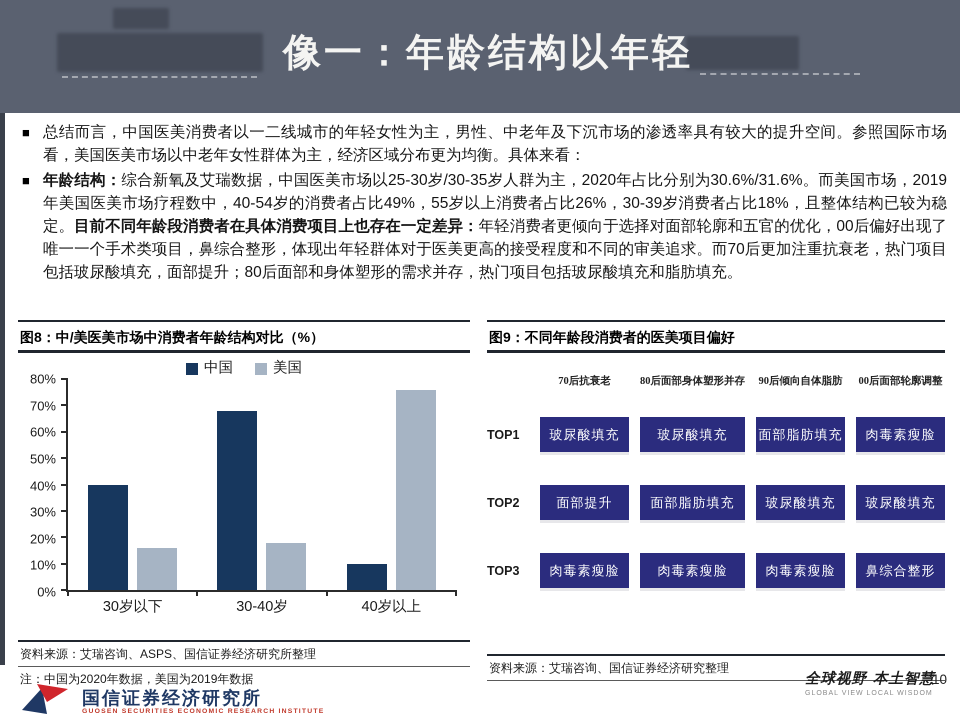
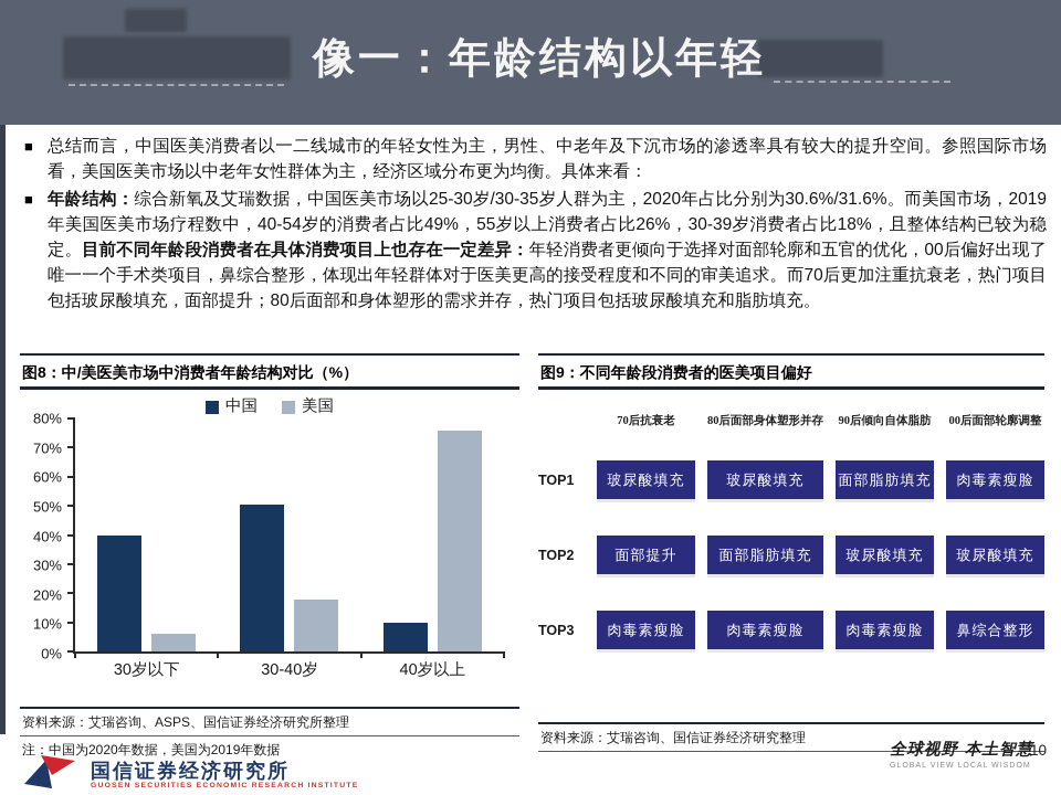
美国/30岁以下: 16% -> 6%
中国/30-40岁: 68% -> 50%
